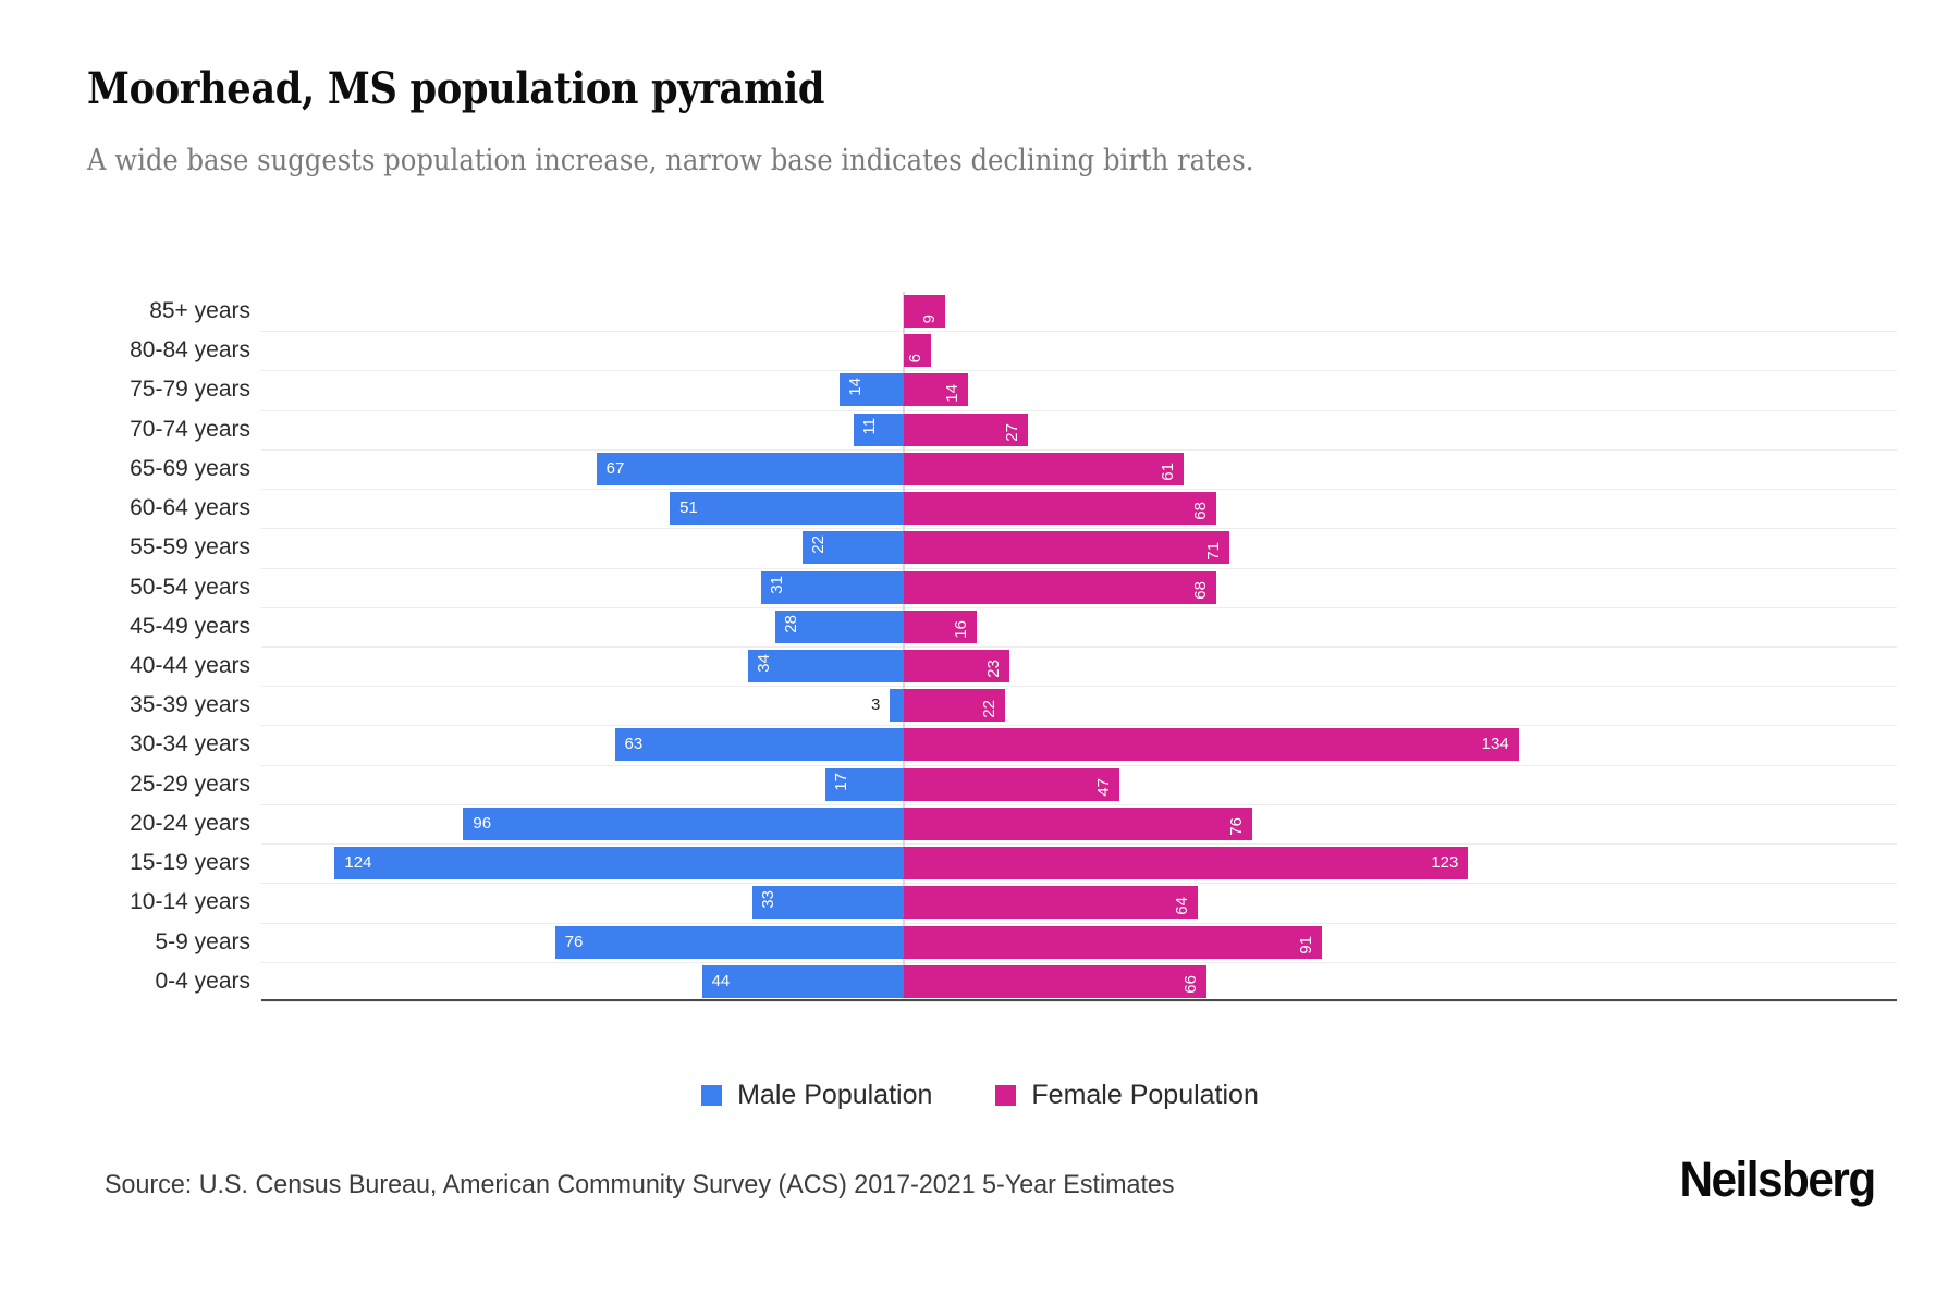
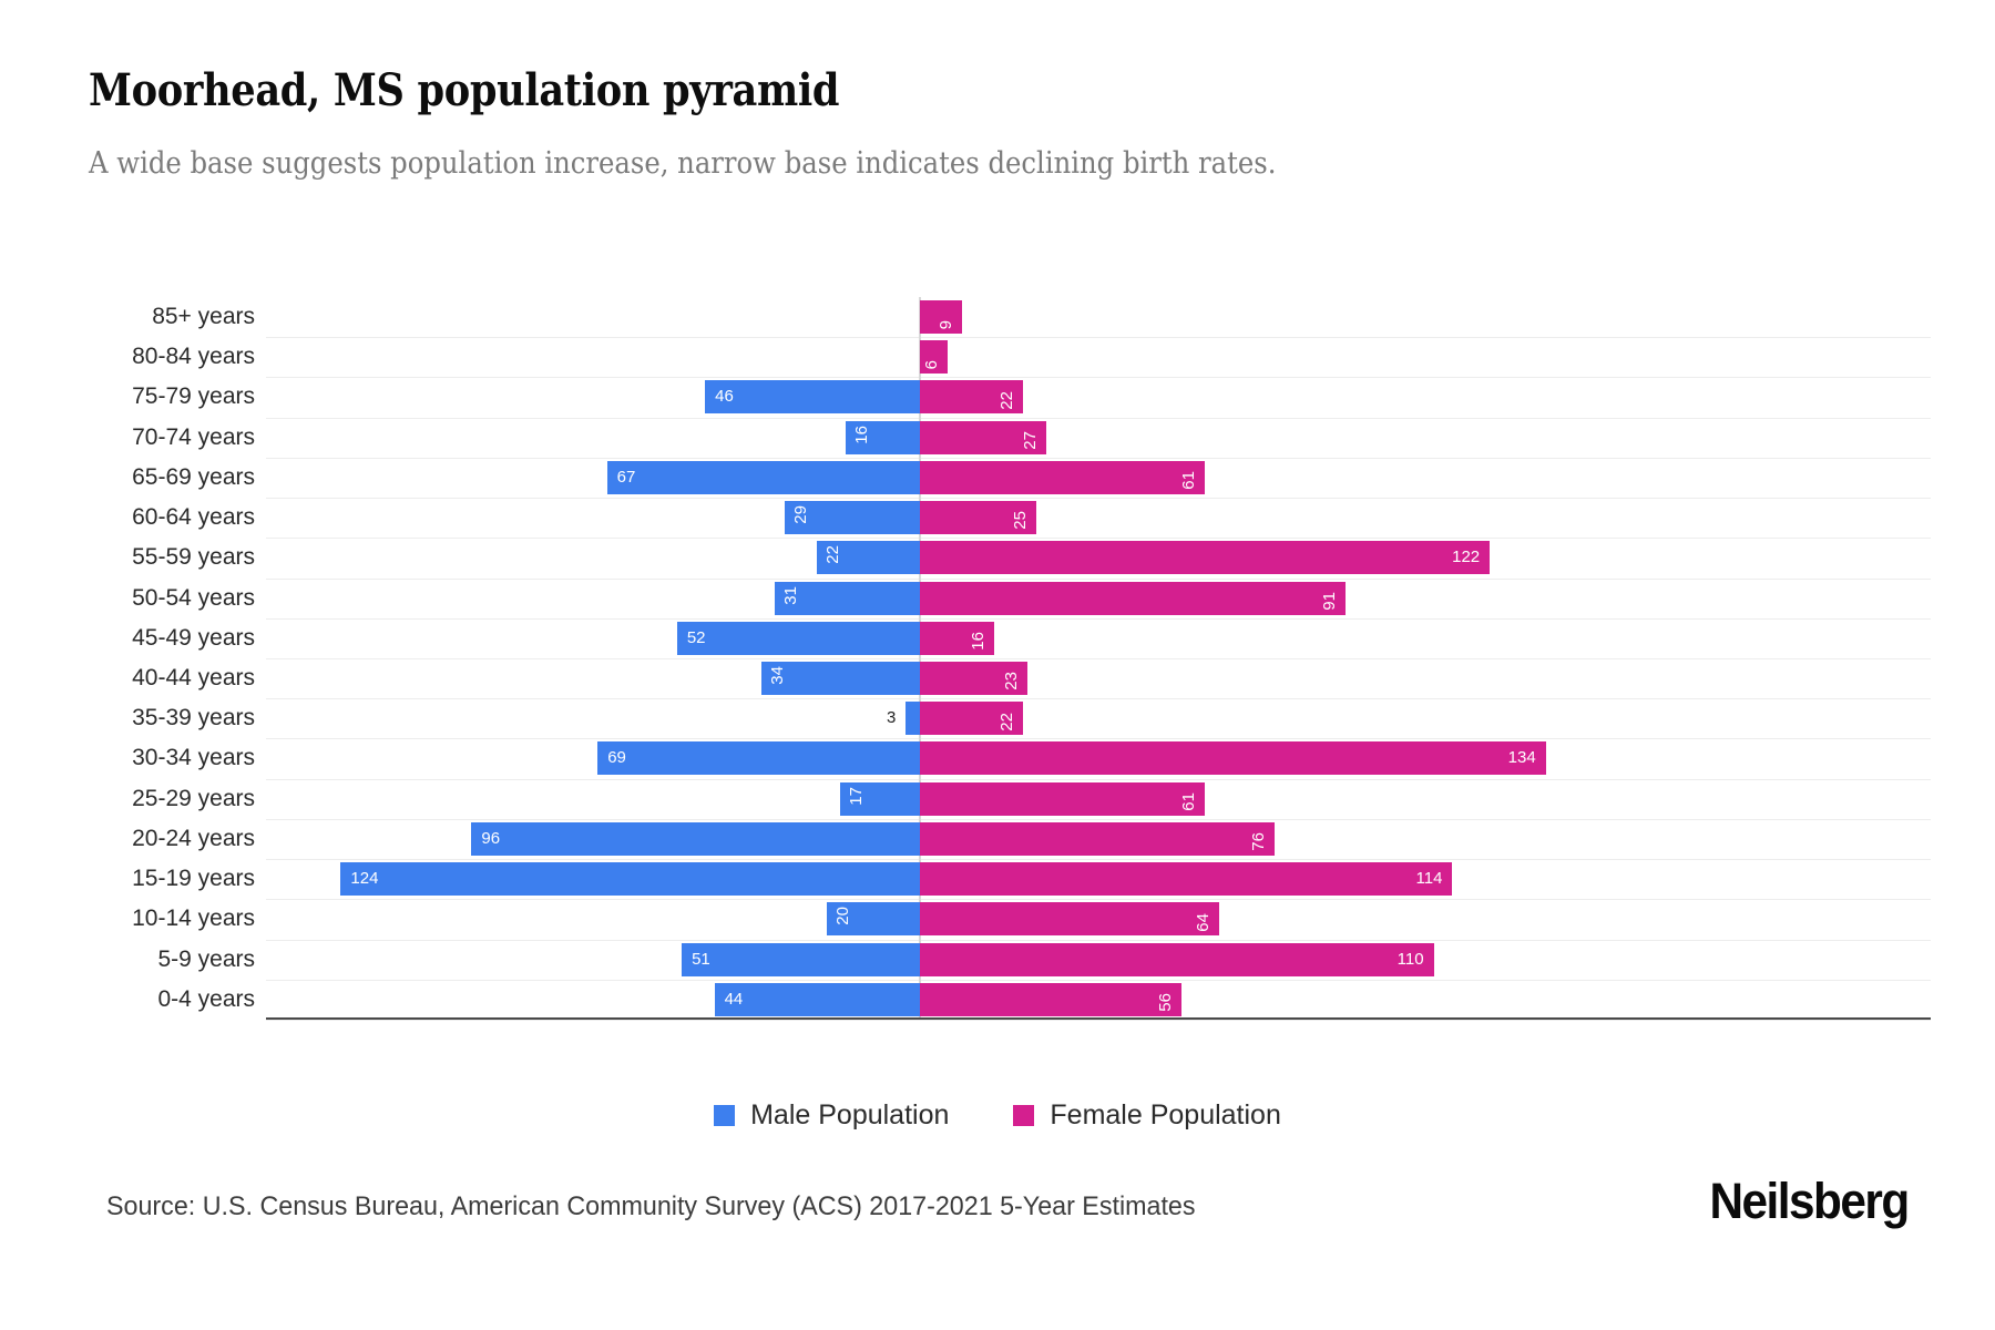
Male Population/75-79 years: 14 -> 46
Female Population/75-79 years: 14 -> 22
Male Population/70-74 years: 11 -> 16
Male Population/60-64 years: 51 -> 29
Female Population/60-64 years: 68 -> 25
Female Population/55-59 years: 71 -> 122
Female Population/50-54 years: 68 -> 91
Male Population/45-49 years: 28 -> 52
Male Population/30-34 years: 63 -> 69
Female Population/25-29 years: 47 -> 61
Female Population/15-19 years: 123 -> 114
Male Population/10-14 years: 33 -> 20
Male Population/5-9 years: 76 -> 51
Female Population/5-9 years: 91 -> 110
Female Population/0-4 years: 66 -> 56
